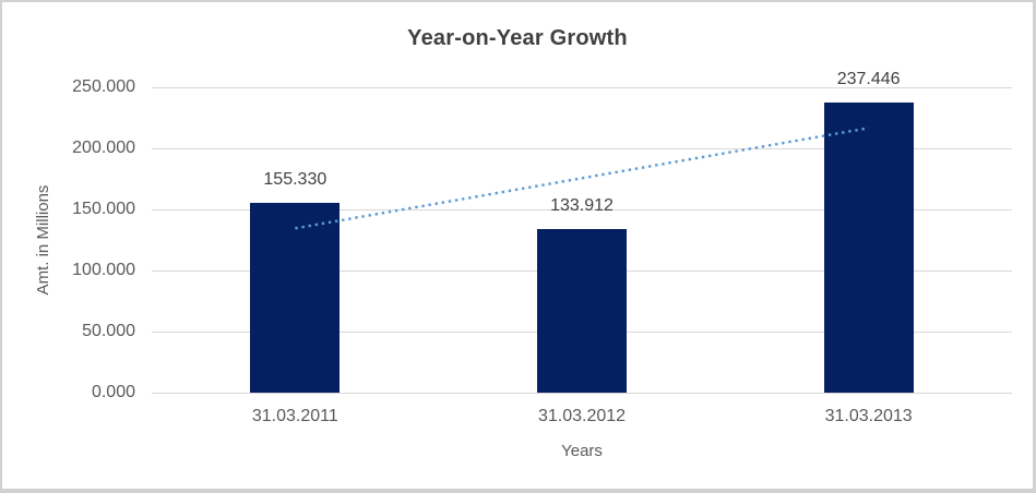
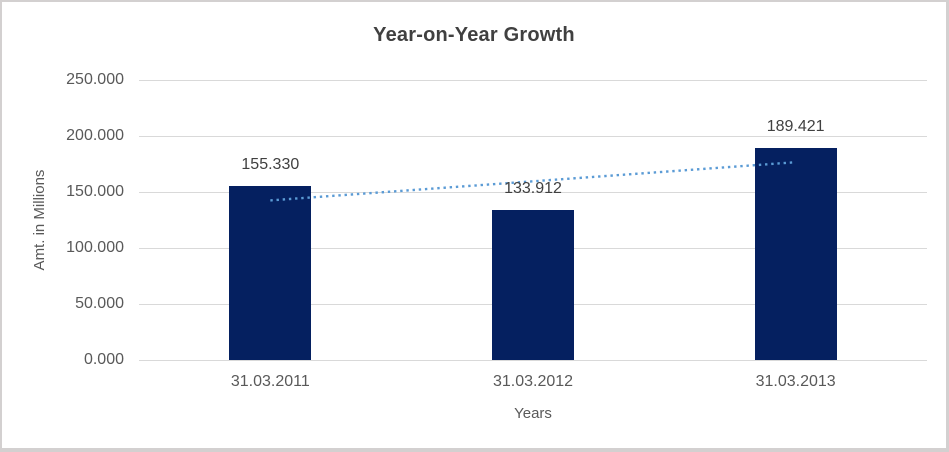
31.03.2013: 237.446 -> 189.421
